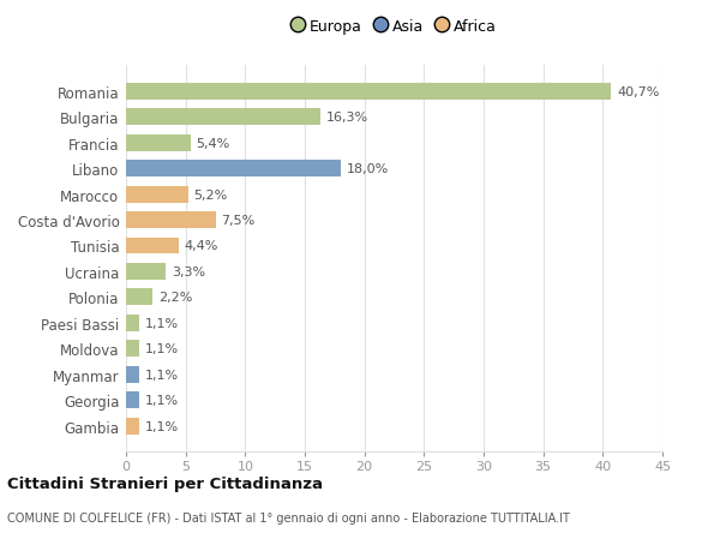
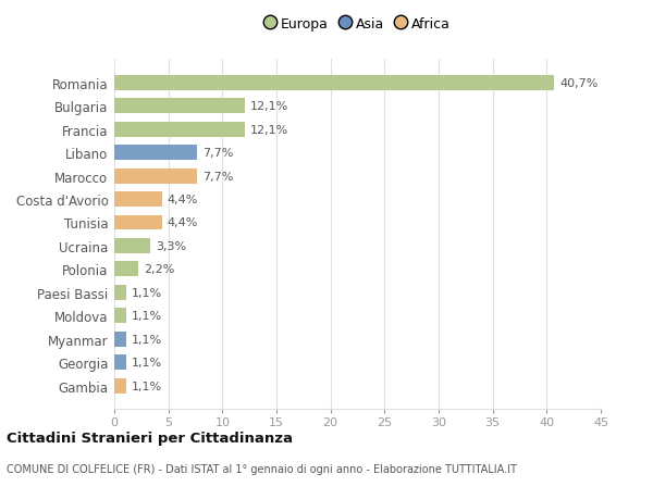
Bulgaria: 16,3% -> 12,1%
Francia: 5,4% -> 12,1%
Libano: 18,0% -> 7,7%
Marocco: 5,2% -> 7,7%
Costa d'Avorio: 7,5% -> 4,4%
